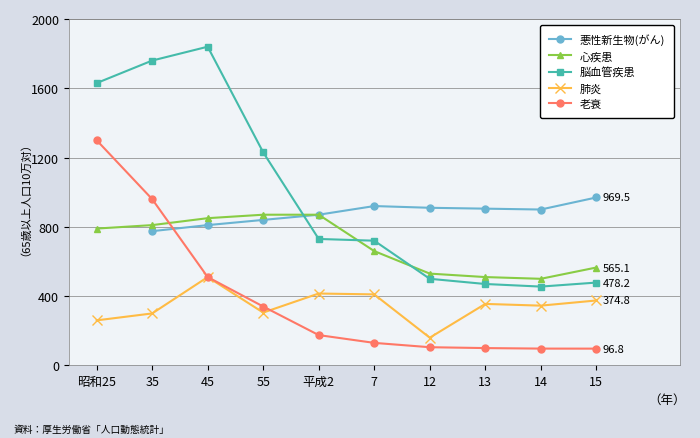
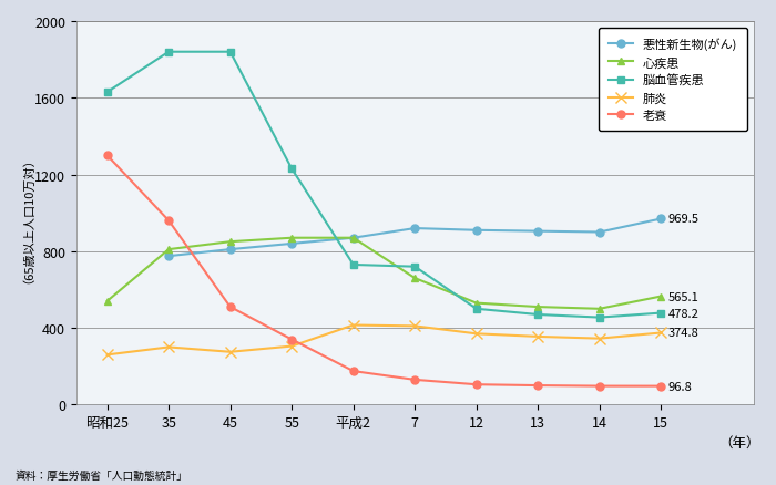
心疾患/昭和25: 790 -> 540
脳血管疾患/35: 1760 -> 1840
肺炎/45: 510 -> 280
肺炎/12: 160 -> 370
